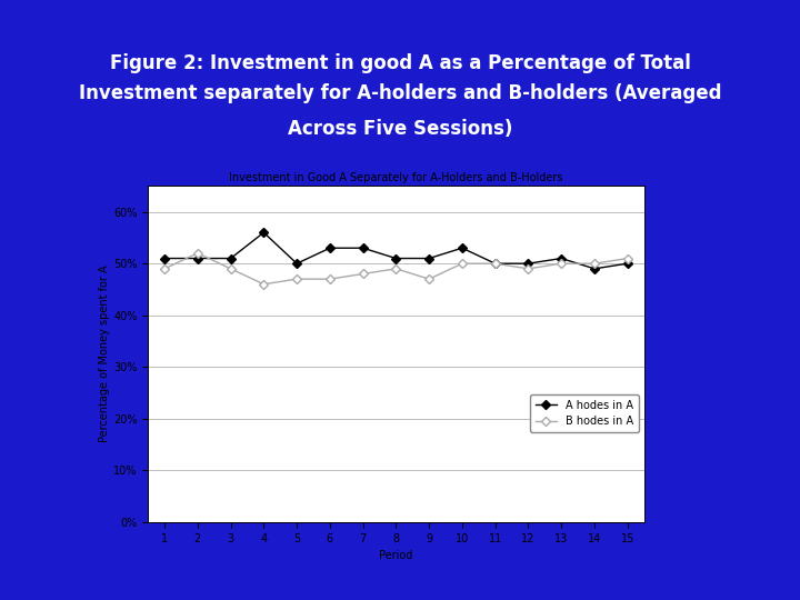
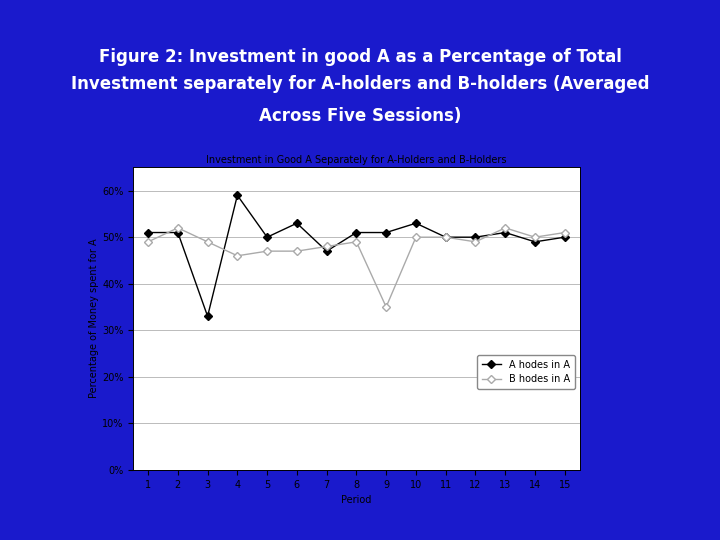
A ho​de​s in A/3: 51% -> 33%
A ho​de​s in A/4: 56% -> 59%
A ho​de​s in A/7: 53% -> 47%
B ho​de​s in A/9: 47% -> 35%
B ho​de​s in A/13: 50% -> 52%
